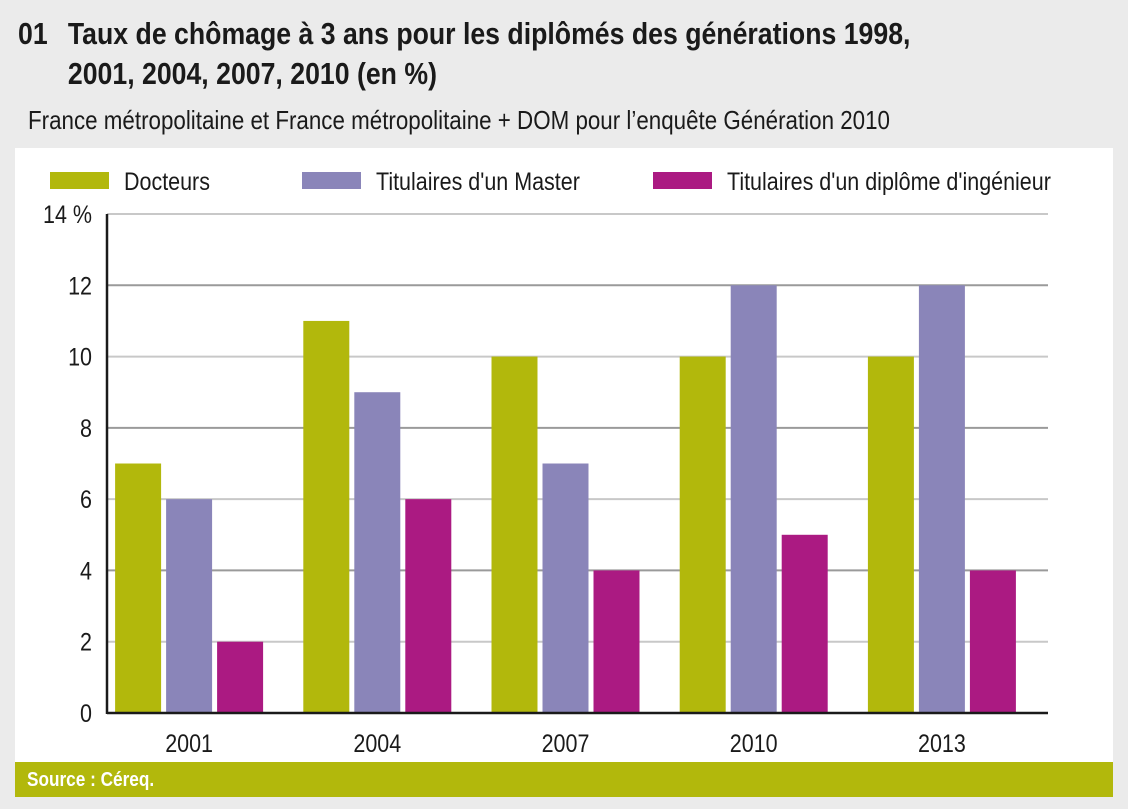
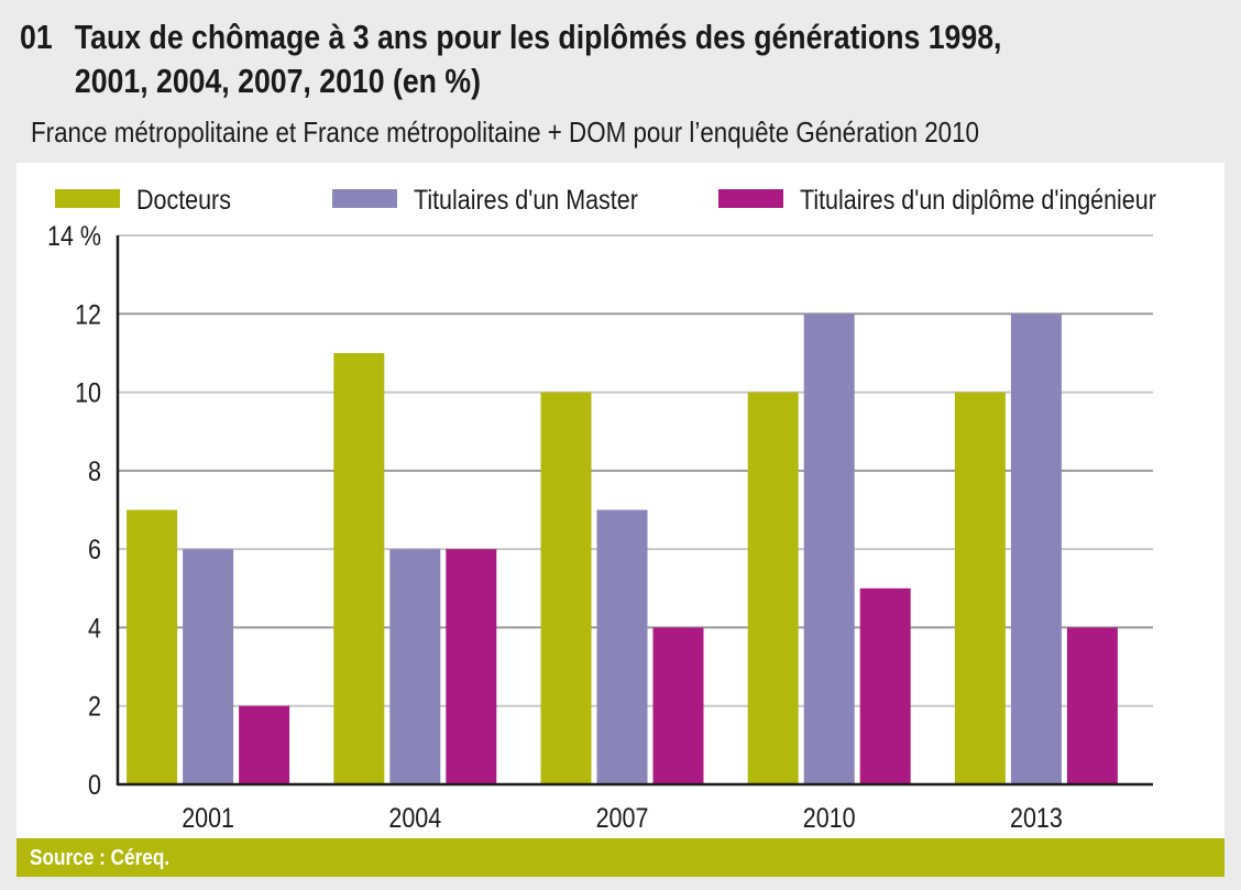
Titulaires d'un Master/2004: 9% -> 6%
